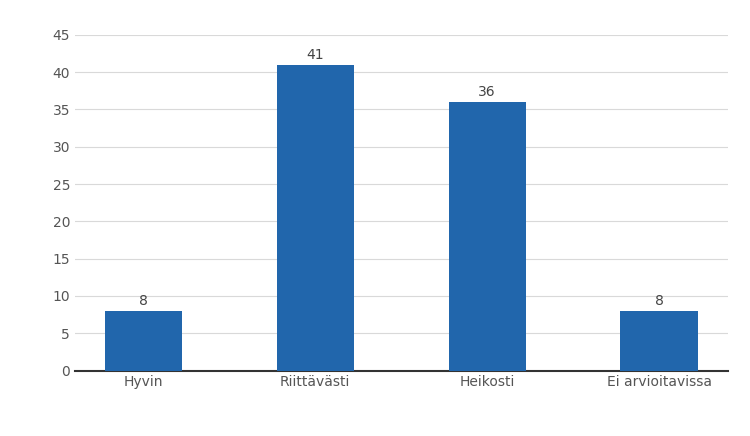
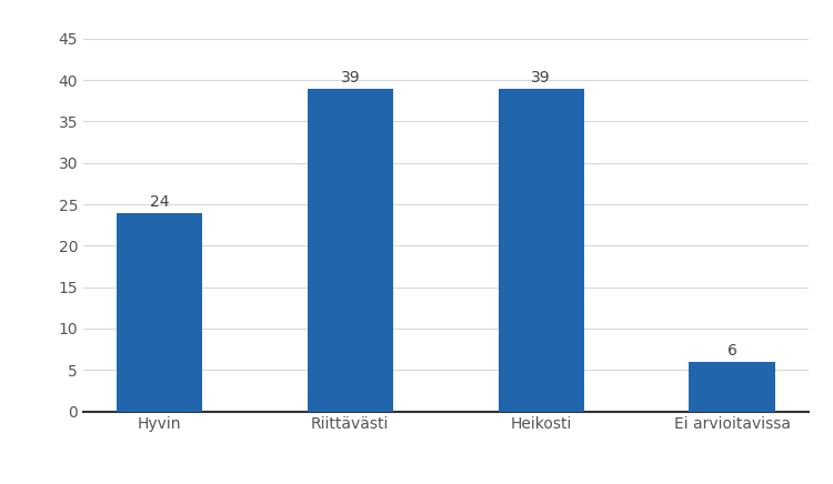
Hyvin: 8 -> 24
Riittävästi: 41 -> 39
Heikosti: 36 -> 39
Ei arvioitavissa: 8 -> 6
